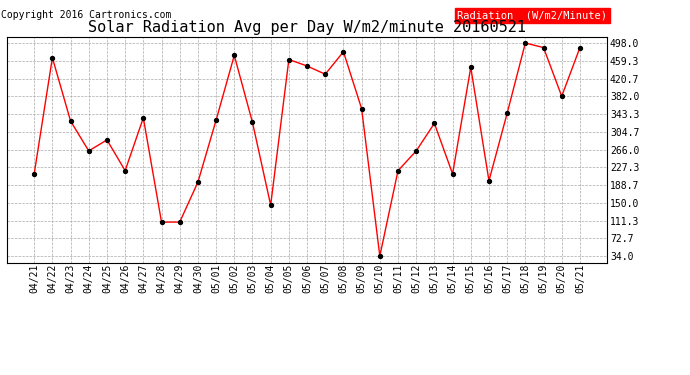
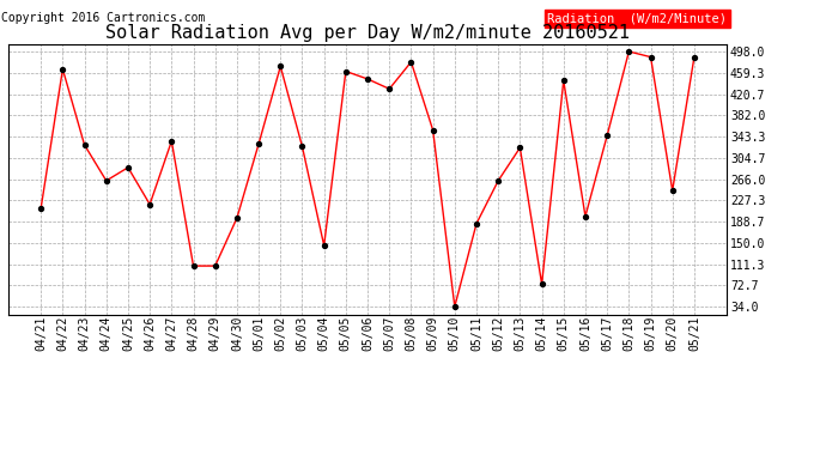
05/11: 220 -> 185
05/14: 213 -> 75
05/20: 382 -> 245
